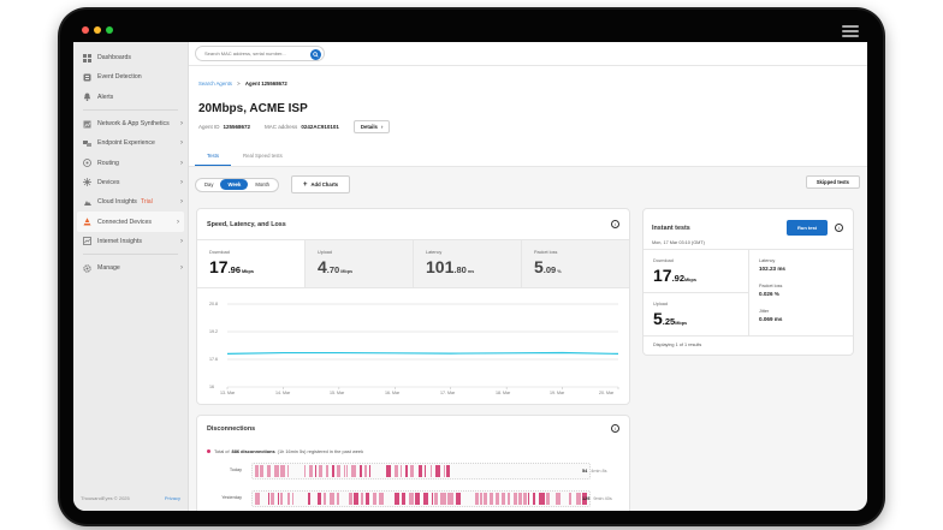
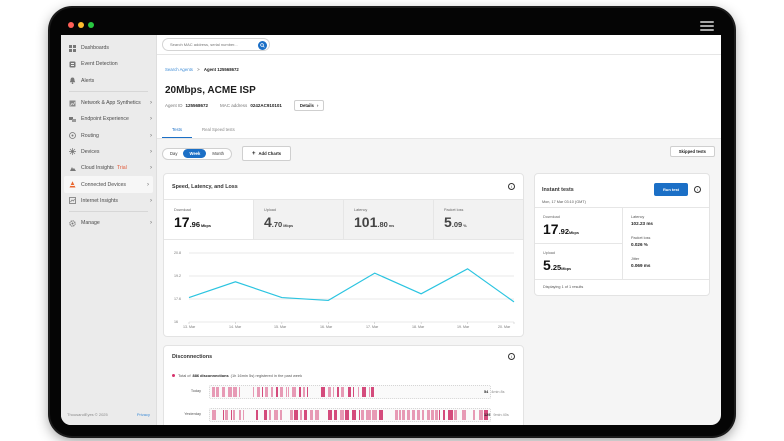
13. Mar: 17.9 -> 17.7
14. Mar: 18.0 -> 18.8
15. Mar: 18.0 -> 17.7
16. Mar: 18.0 -> 17.5
17. Mar: 17.9 -> 19.4
19. Mar: 18.0 -> 19.7
20. Mar: 17.9 -> 17.4
